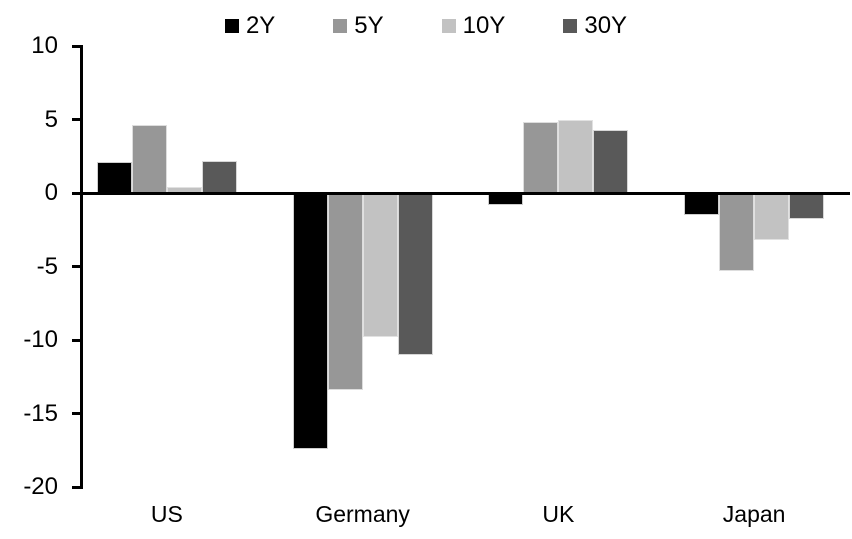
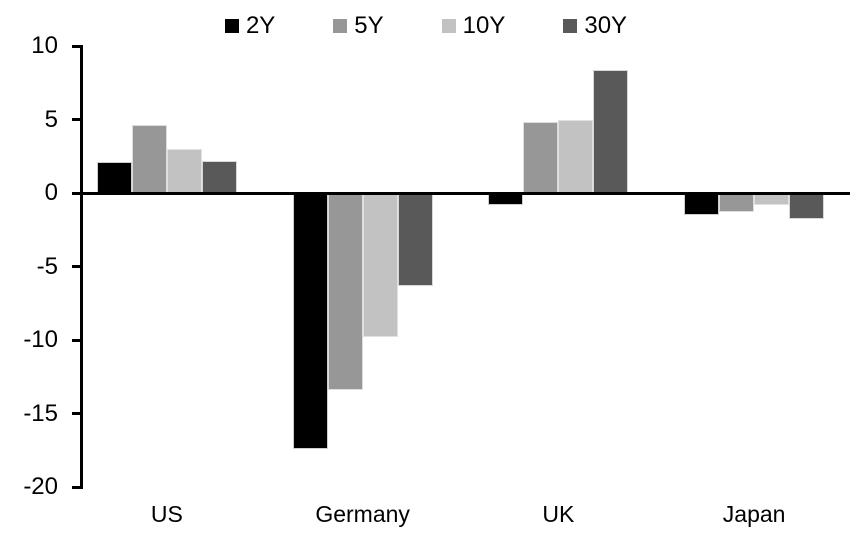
10Y/US: 0.4 -> 3.0
30Y/Germany: -11.0 -> -6.3
30Y/UK: 4.3 -> 8.4
5Y/Japan: -5.3 -> -1.3
10Y/Japan: -3.2 -> -0.8
